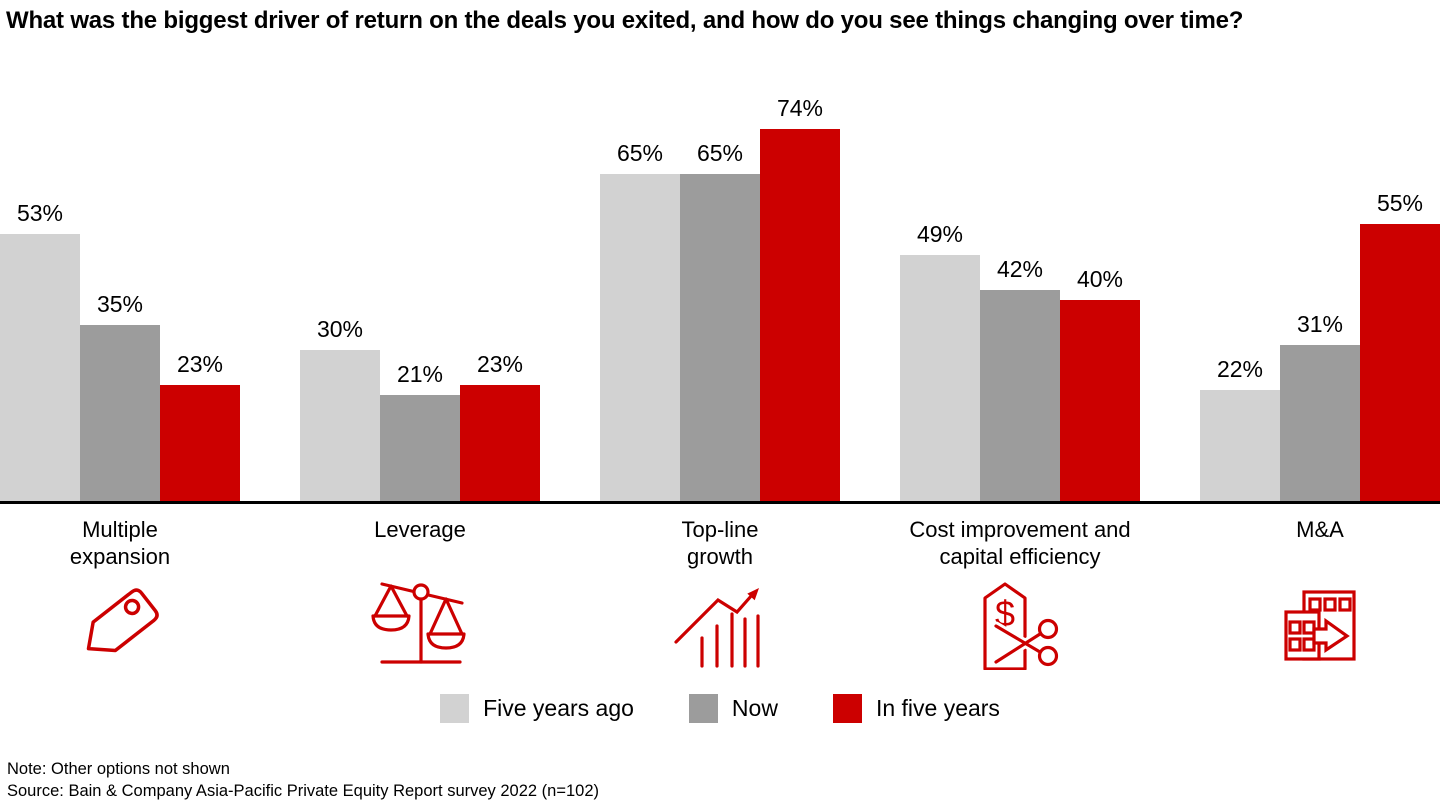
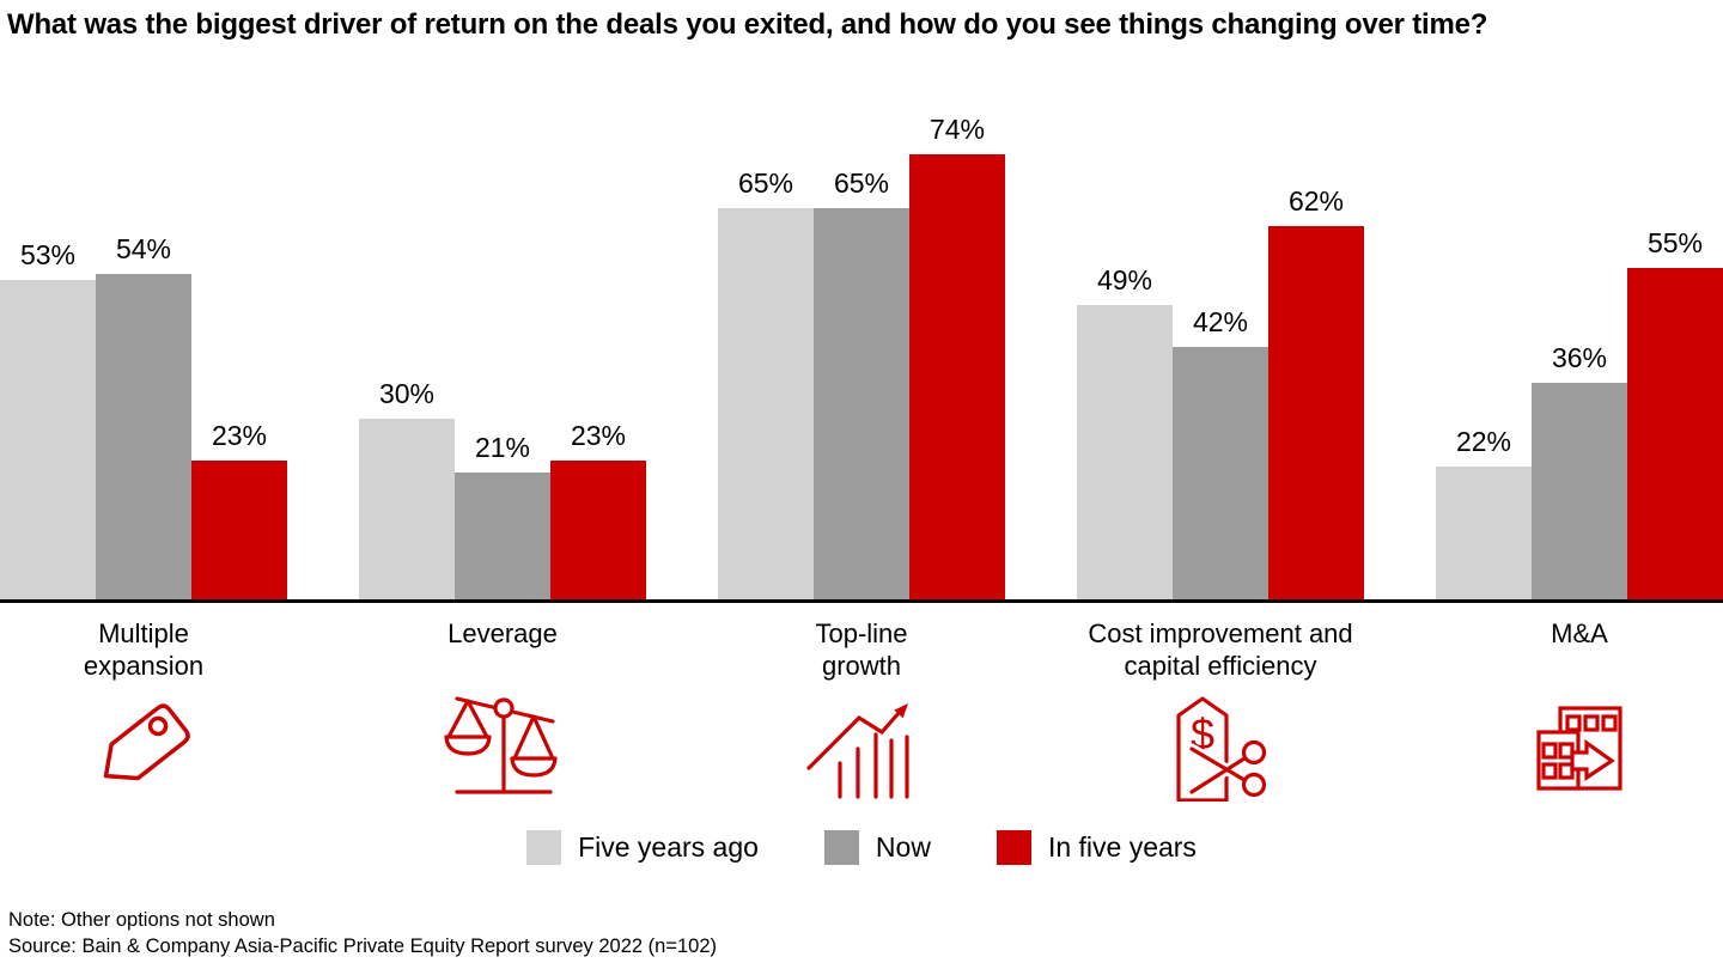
Now/Multiple expansion: 35% -> 54%
In five years/Cost improvement and capital efficiency: 40% -> 62%
Now/M&A: 31% -> 36%
